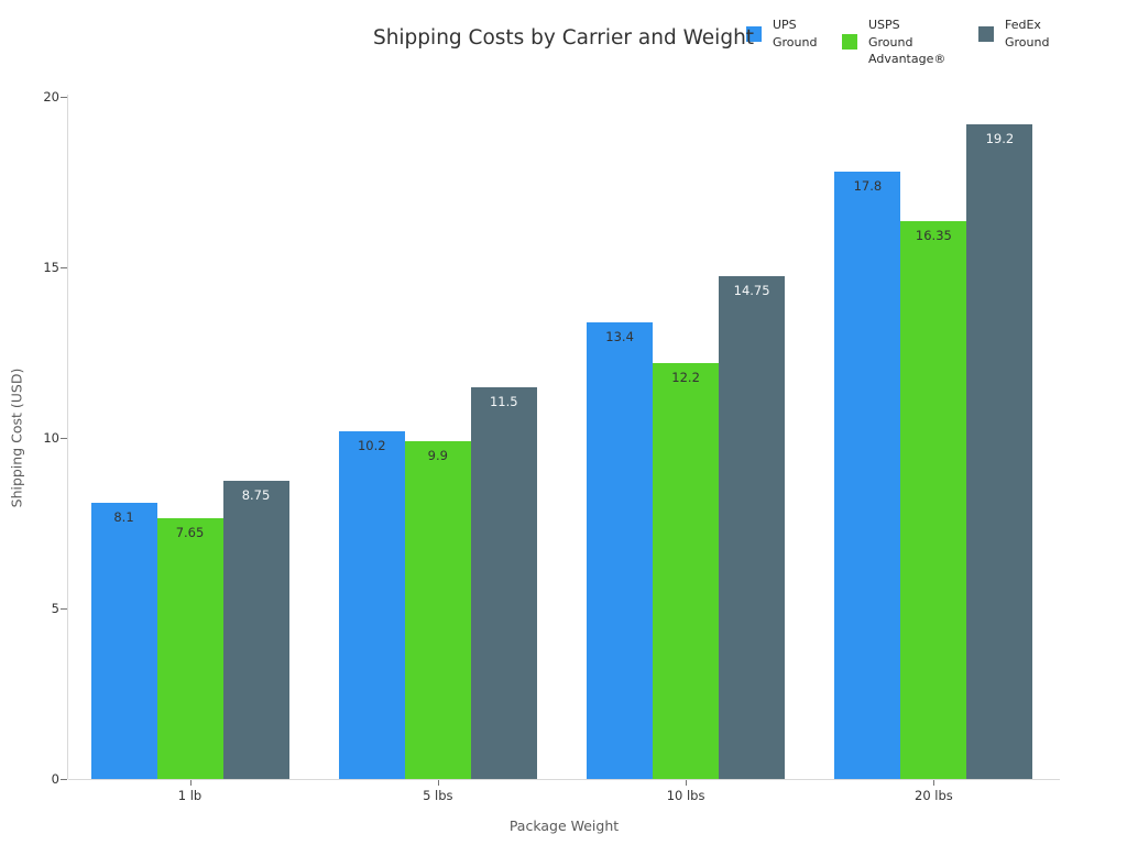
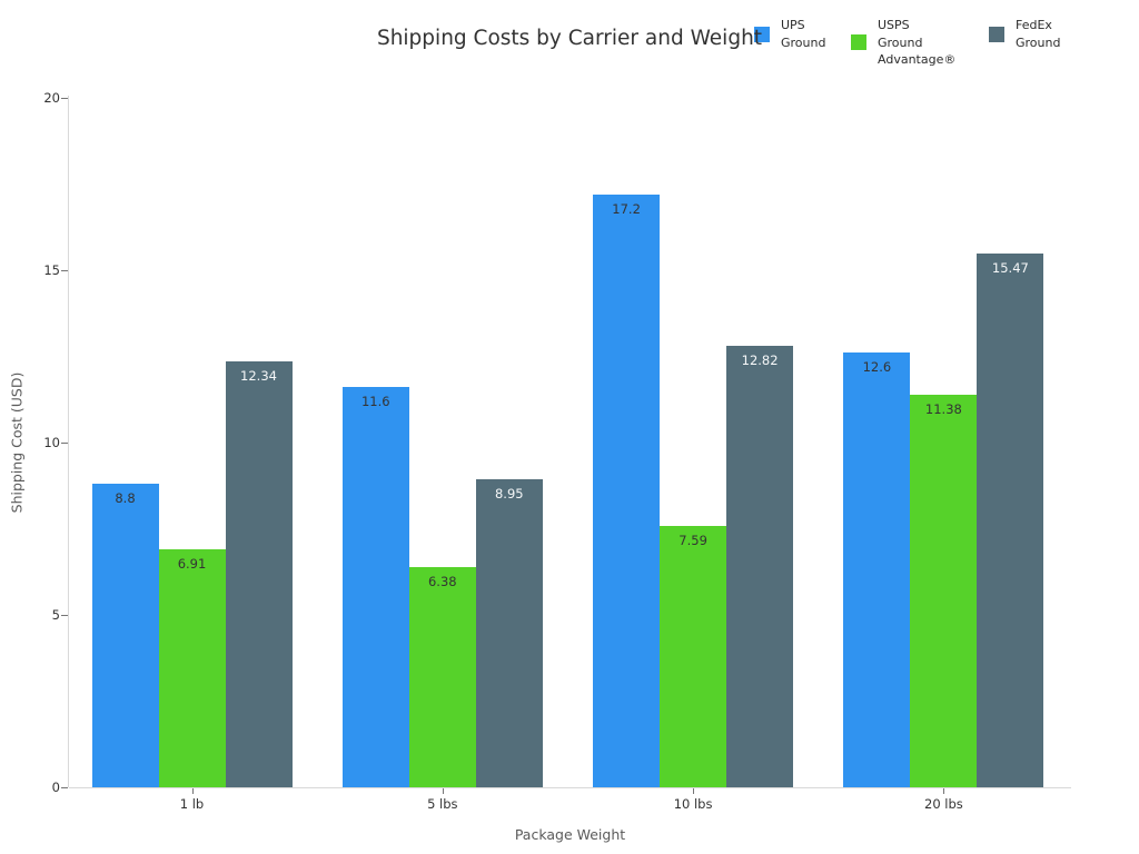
UPS Ground/1 lb: 8.1 -> 8.8
USPS Ground Advantage®/1 lb: 7.65 -> 6.91
FedEx Ground/1 lb: 8.75 -> 12.34
UPS Ground/5 lbs: 10.2 -> 11.6
USPS Ground Advantage®/5 lbs: 9.9 -> 6.38
FedEx Ground/5 lbs: 11.5 -> 8.95
UPS Ground/10 lbs: 13.4 -> 17.2
USPS Ground Advantage®/10 lbs: 12.2 -> 7.59
FedEx Ground/10 lbs: 14.75 -> 12.82
UPS Ground/20 lbs: 17.8 -> 12.6
USPS Ground Advantage®/20 lbs: 16.35 -> 11.38
FedEx Ground/20 lbs: 19.2 -> 15.47
